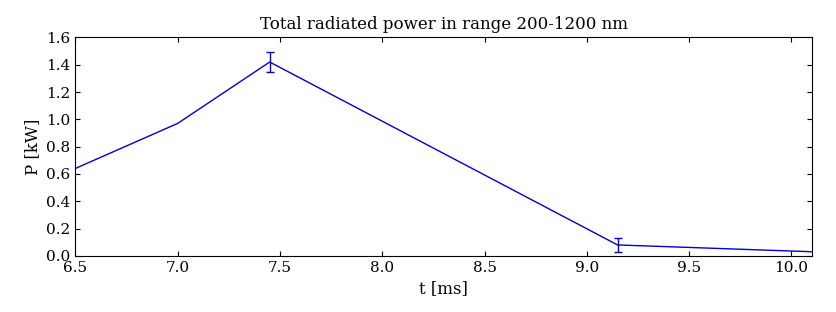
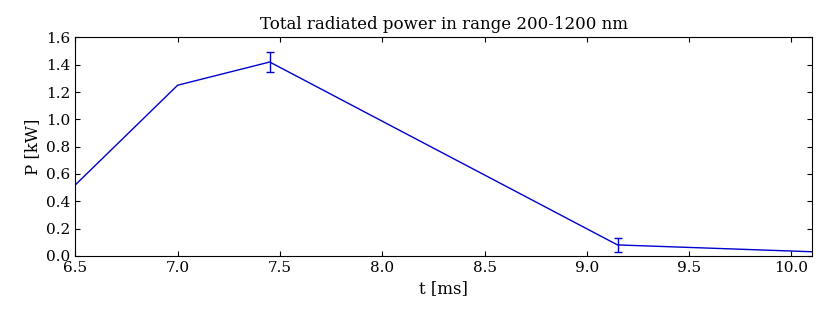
6.5: 0.64 -> 0.52
7.0: 0.97 -> 1.25
